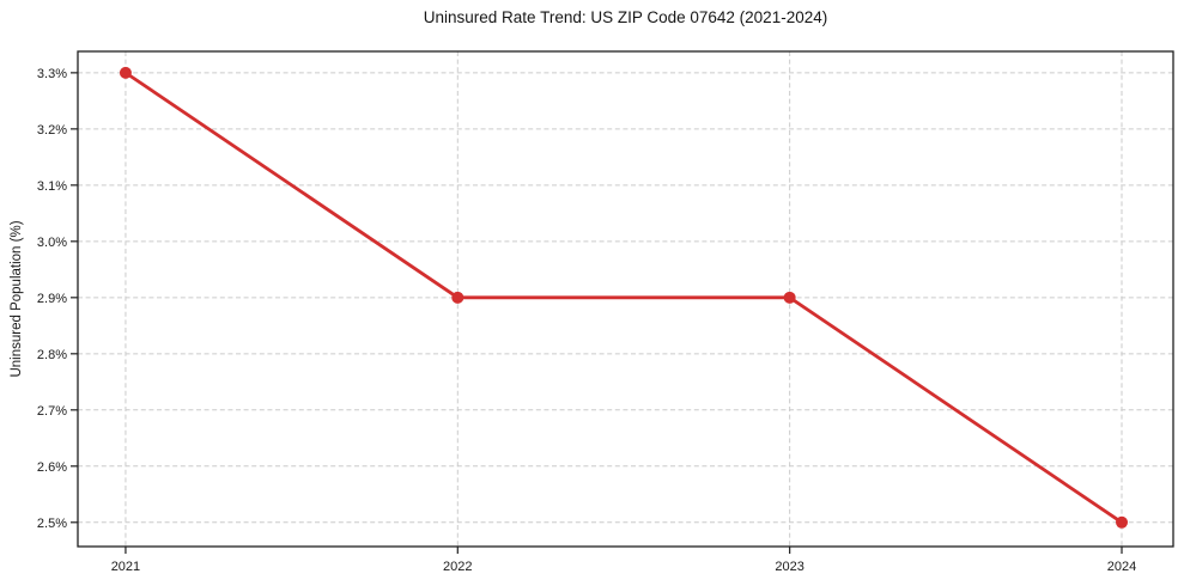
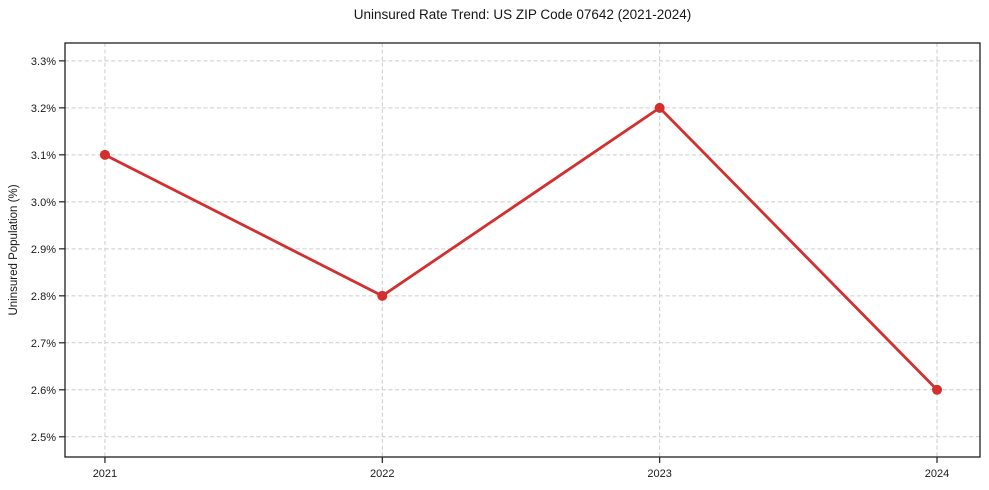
2021: 3.3% -> 3.1%
2022: 2.9% -> 2.8%
2023: 2.9% -> 3.2%
2024: 2.5% -> 2.6%
